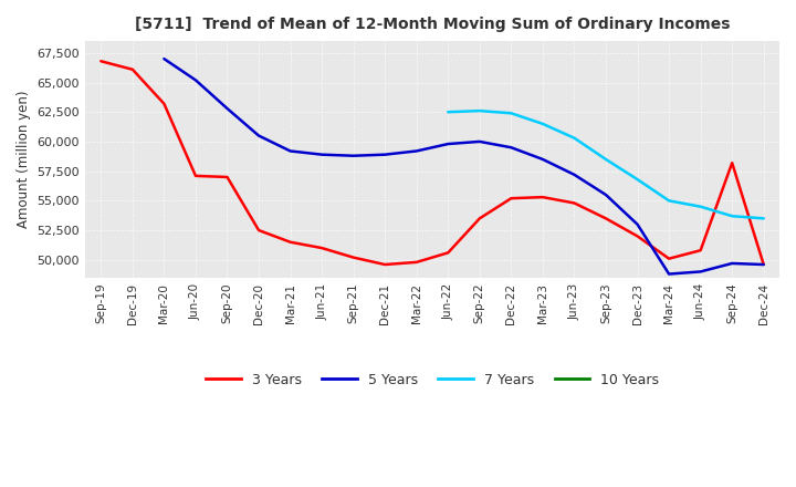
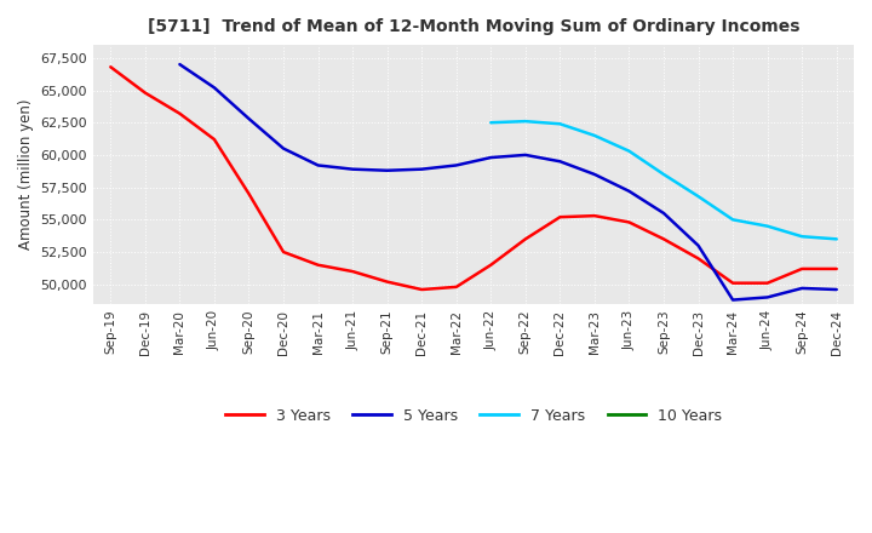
3 Years/Dec-19: 66,100 -> 64,800
3 Years/Jun-20: 57,100 -> 61,200
3 Years/Jun-22: 50,600 -> 51,500
3 Years/Jun-24: 50,800 -> 50,100
3 Years/Sep-24: 58,200 -> 51,200
3 Years/Dec-24: 49,600 -> 51,200
